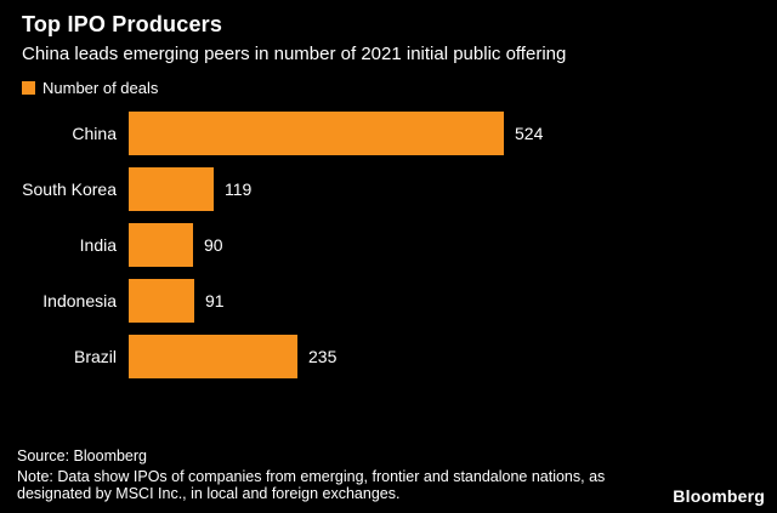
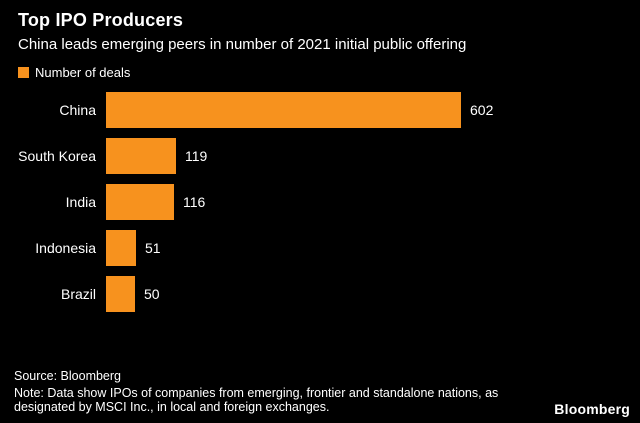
China: 524 -> 602
India: 90 -> 116
Indonesia: 91 -> 51
Brazil: 235 -> 50
